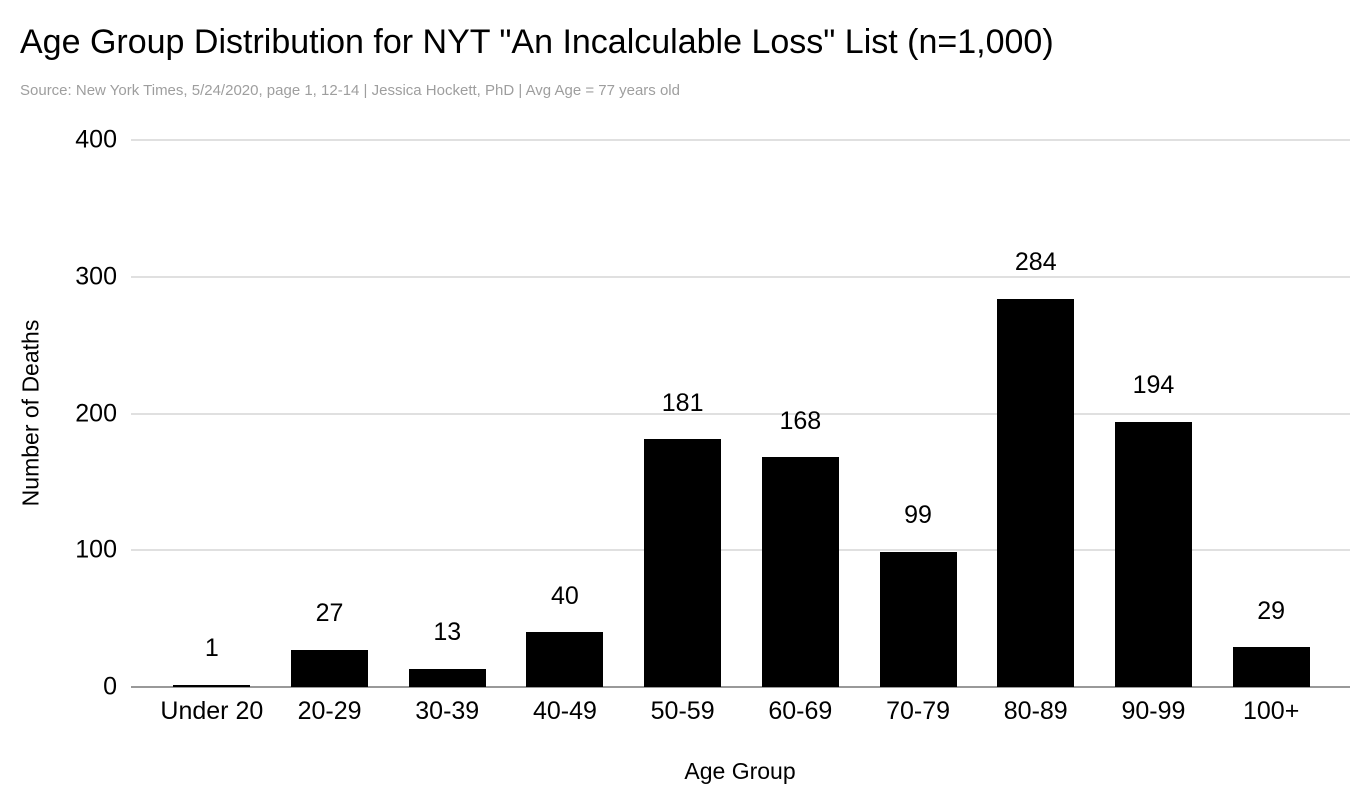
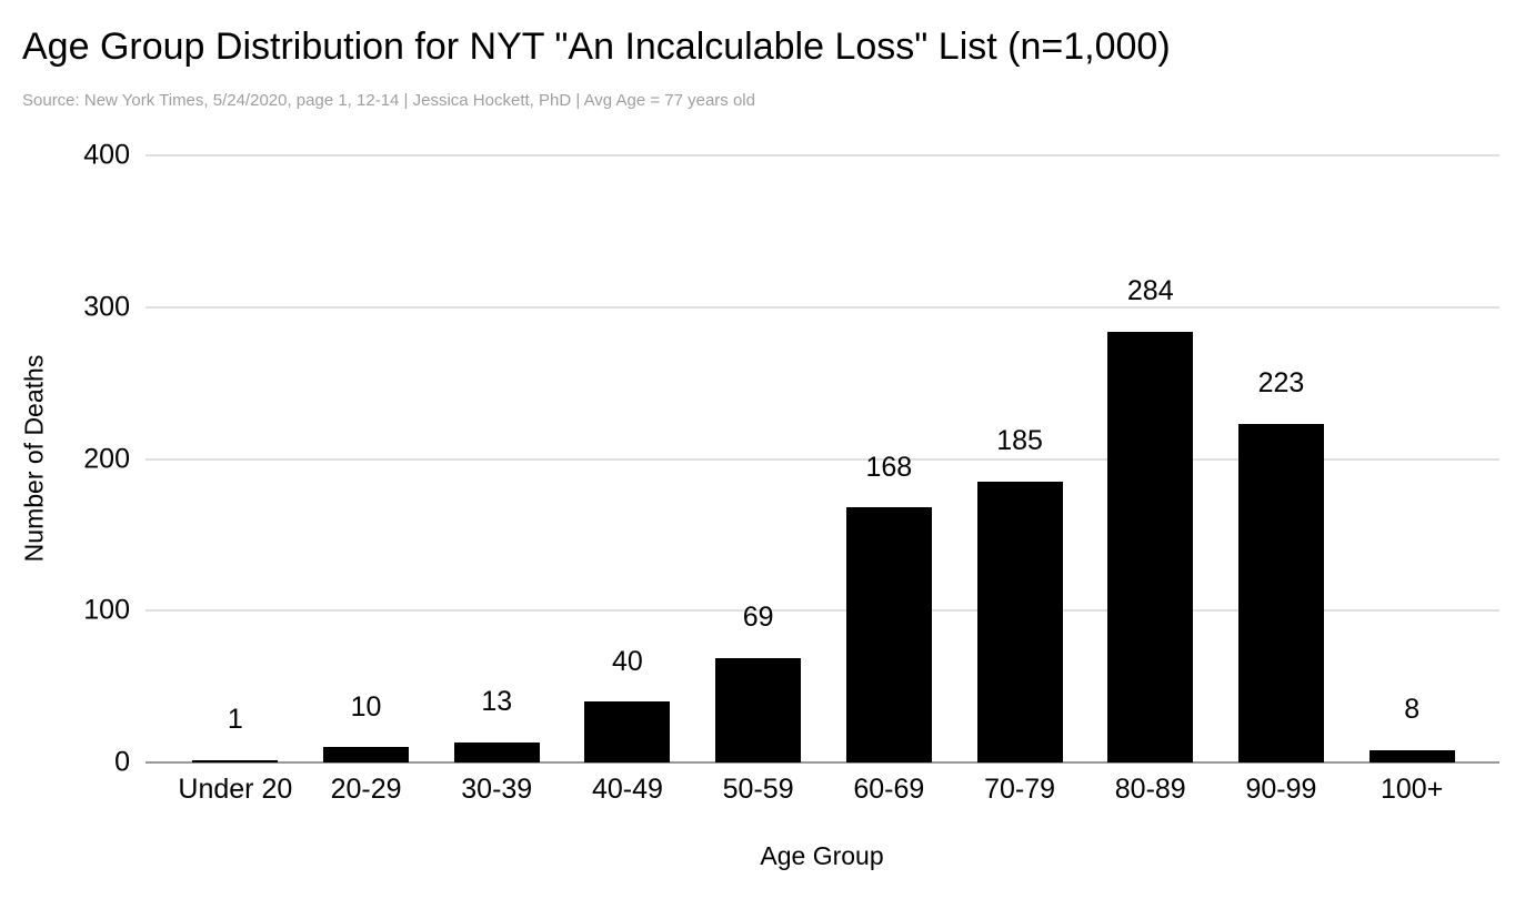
20-29: 27 -> 10
50-59: 181 -> 69
70-79: 99 -> 185
90-99: 194 -> 223
100+: 29 -> 8
